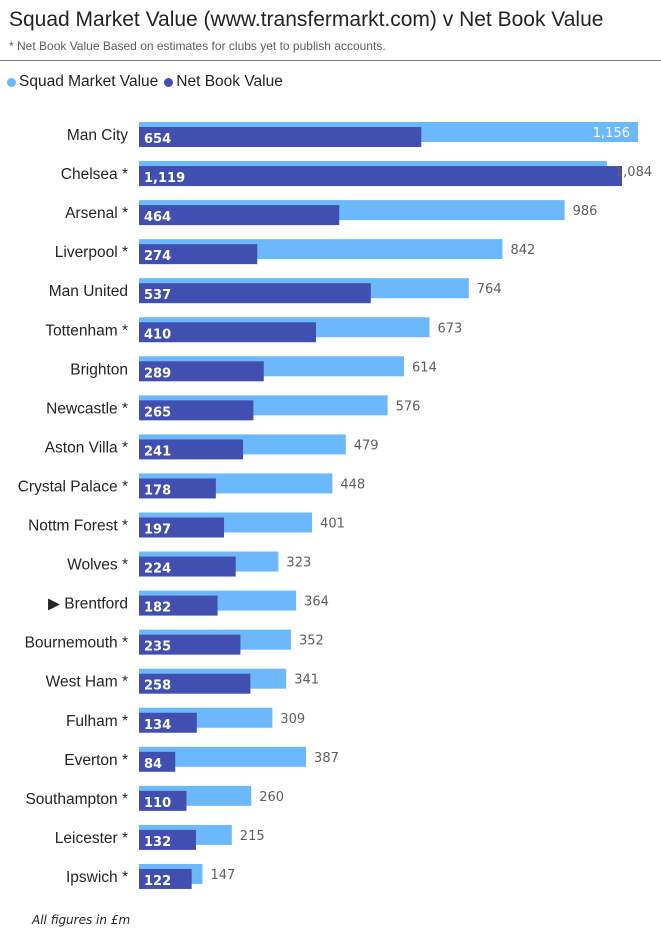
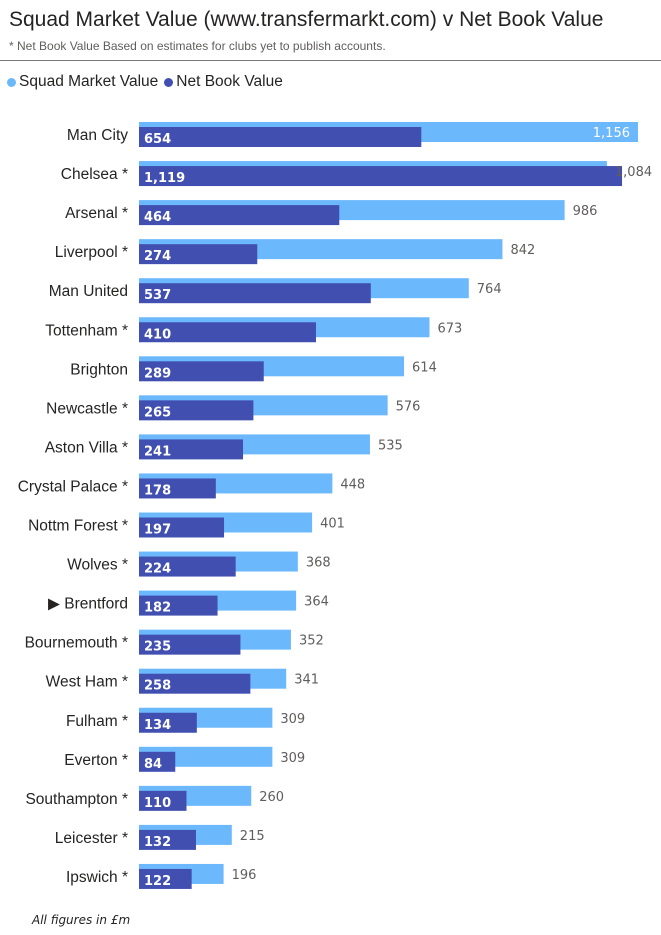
Squad Market Value/Aston Villa *: 479 -> 535
Squad Market Value/Wolves *: 323 -> 368
Squad Market Value/Everton *: 387 -> 309
Squad Market Value/Ipswich *: 147 -> 196
